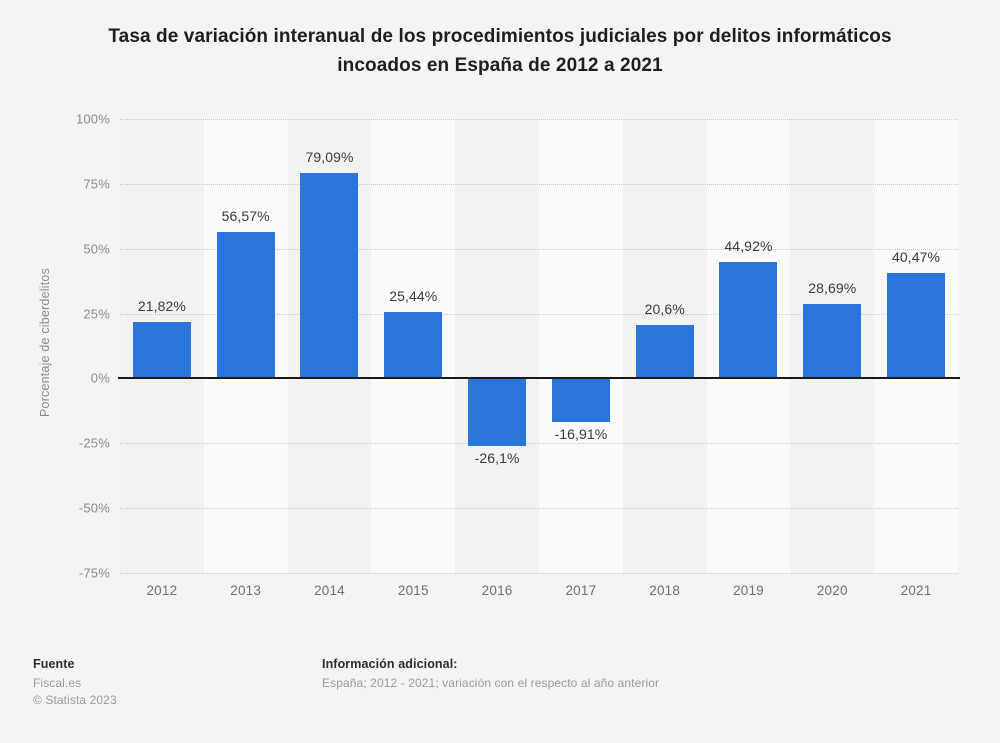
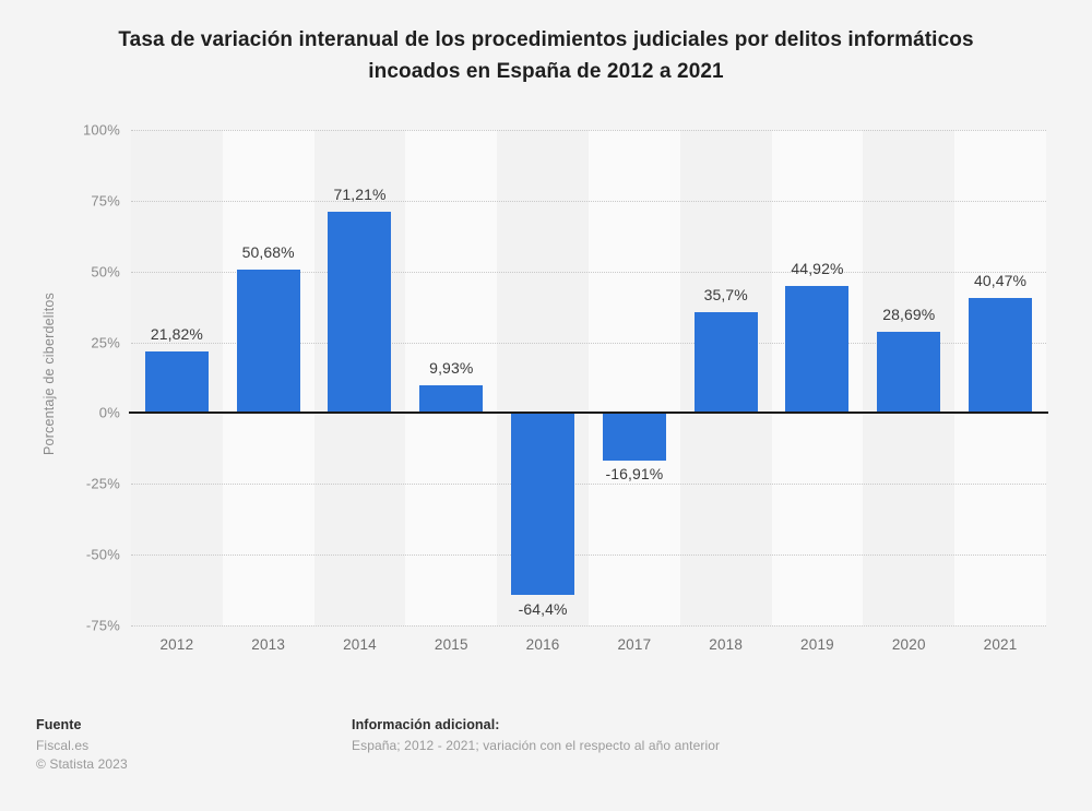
2013: 56,57% -> 50,68%
2014: 79,09% -> 71,21%
2015: 25,44% -> 9,93%
2016: -26,1% -> -64,4%
2018: 20,6% -> 35,7%
